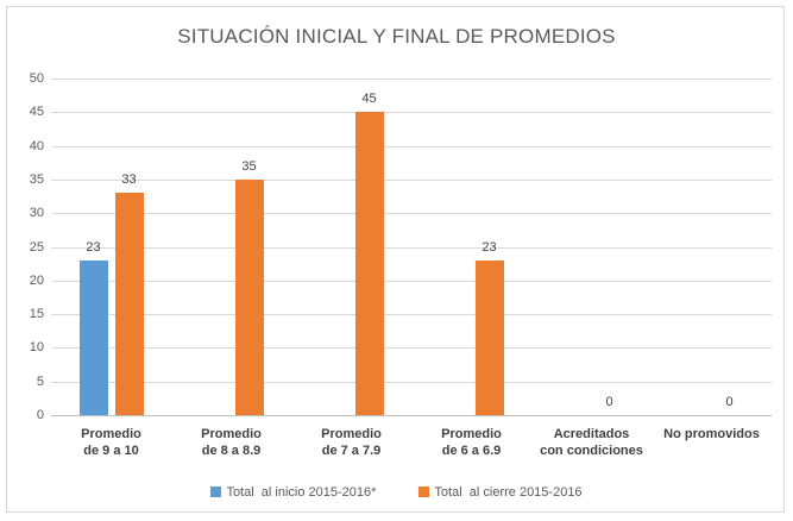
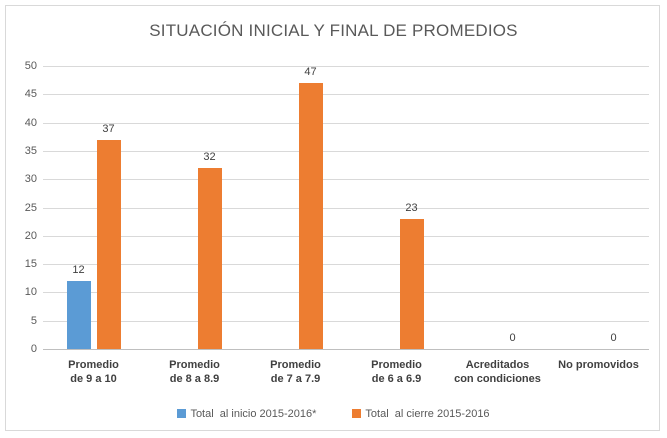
Total al inicio 2015-2016*/Promedio de 9 a 10: 23 -> 12
Total al cierre 2015-2016/Promedio de 9 a 10: 33 -> 37
Total al cierre 2015-2016/Promedio de 8 a 8.9: 35 -> 32
Total al cierre 2015-2016/Promedio de 7 a 7.9: 45 -> 47
